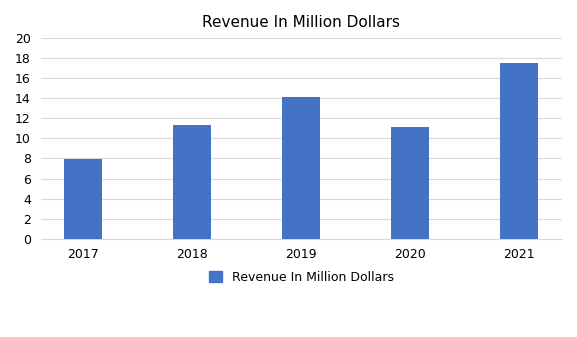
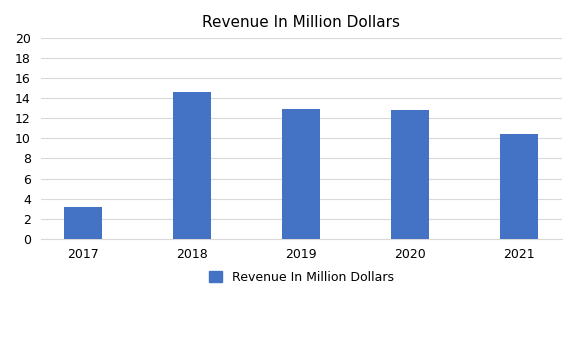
2017: 7.9 -> 3.2
2018: 11.3 -> 14.6
2019: 14.1 -> 12.9
2020: 11.1 -> 12.8
2021: 17.5 -> 10.4
